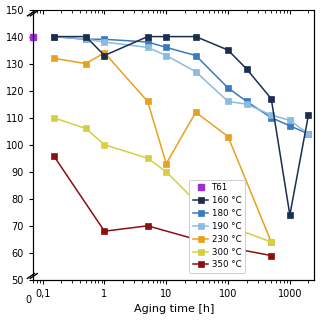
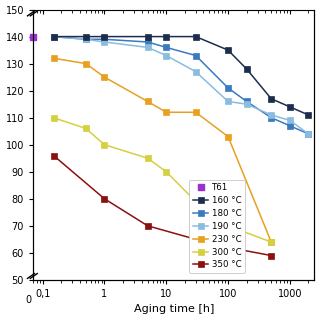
160 °C/1: 133 -> 140
230 °C/1: 134 -> 125
350 °C/1: 68 -> 80
230 °C/10: 93 -> 112
160 °C/1000: 74 -> 114
